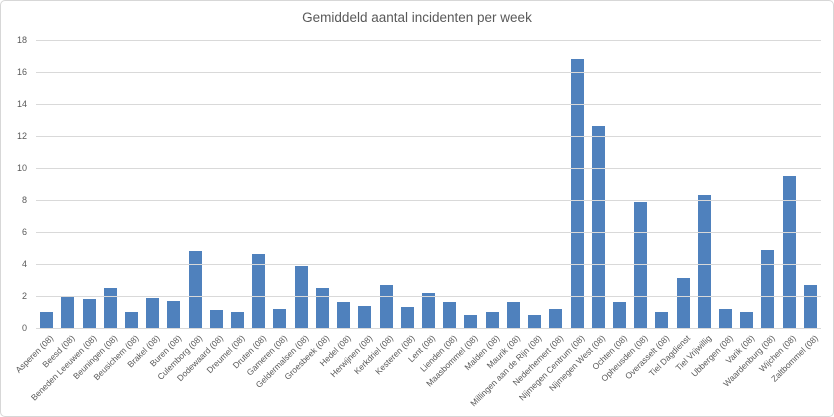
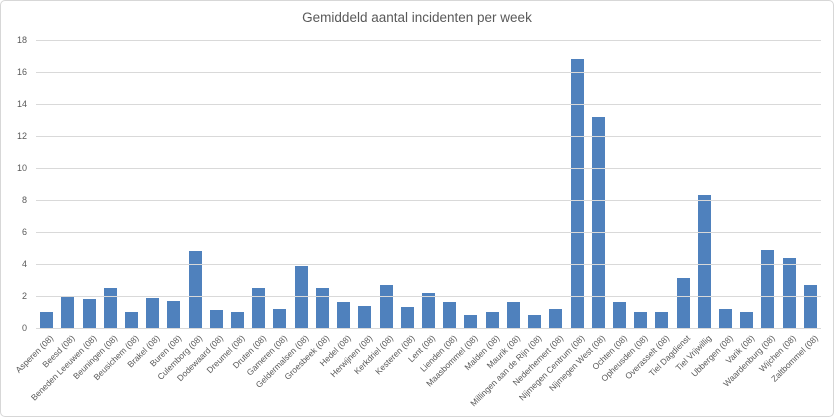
Druten (08): 4.6 -> 2.5
Nijmegen West (08): 12.6 -> 13.2
Opheusden (08): 7.9 -> 1.0
Wijchen (08): 9.5 -> 4.4
